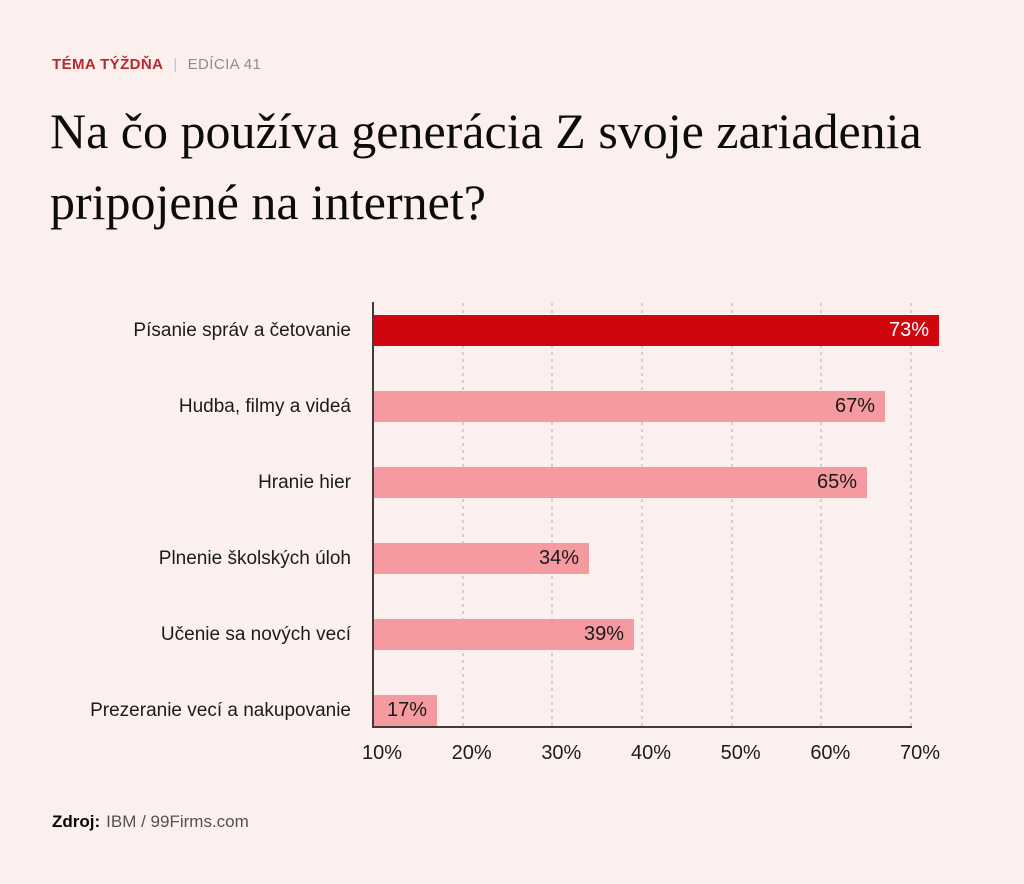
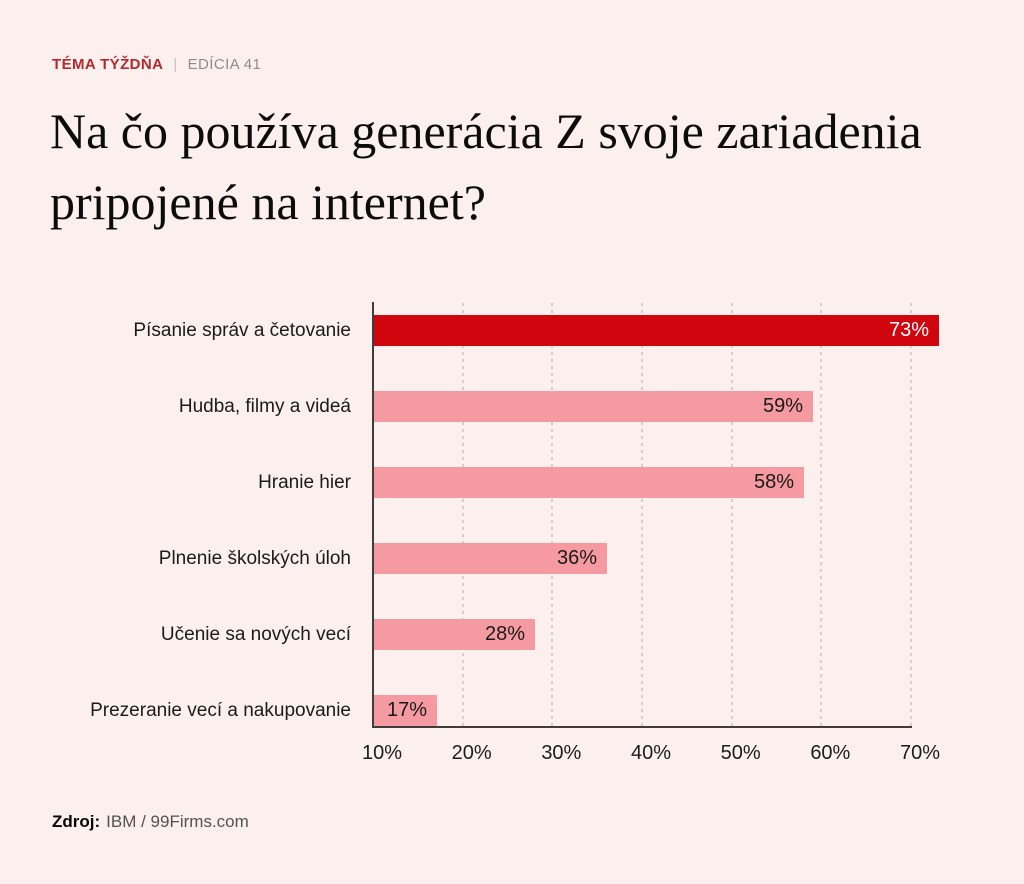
Hudba, filmy a videá: 67% -> 59%
Hranie hier: 65% -> 58%
Plnenie školských úloh: 34% -> 36%
Učenie sa nových vecí: 39% -> 28%
